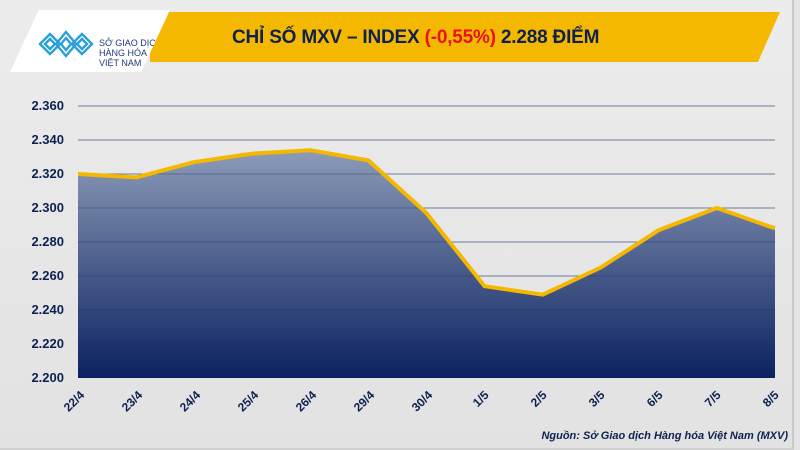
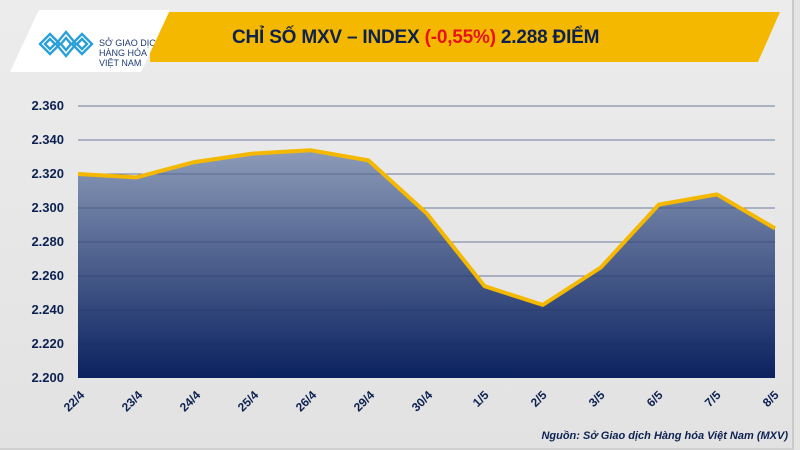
2/5: 2249 -> 2243
6/5: 2287 -> 2302
7/5: 2300 -> 2308
